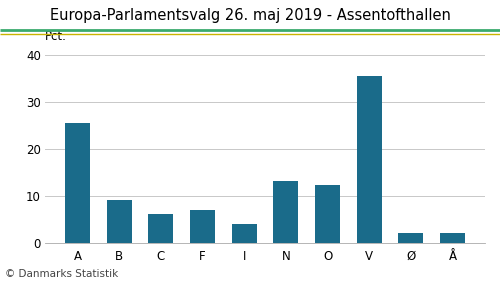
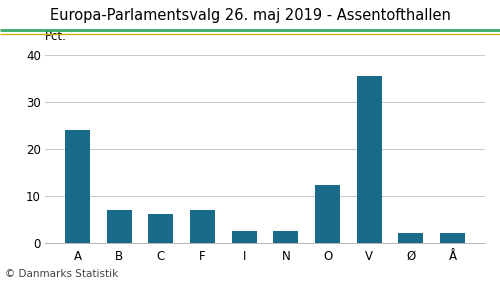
A: 25.5 -> 24.0
B: 9.0 -> 7.0
I: 4.0 -> 2.5
N: 13.0 -> 2.5
